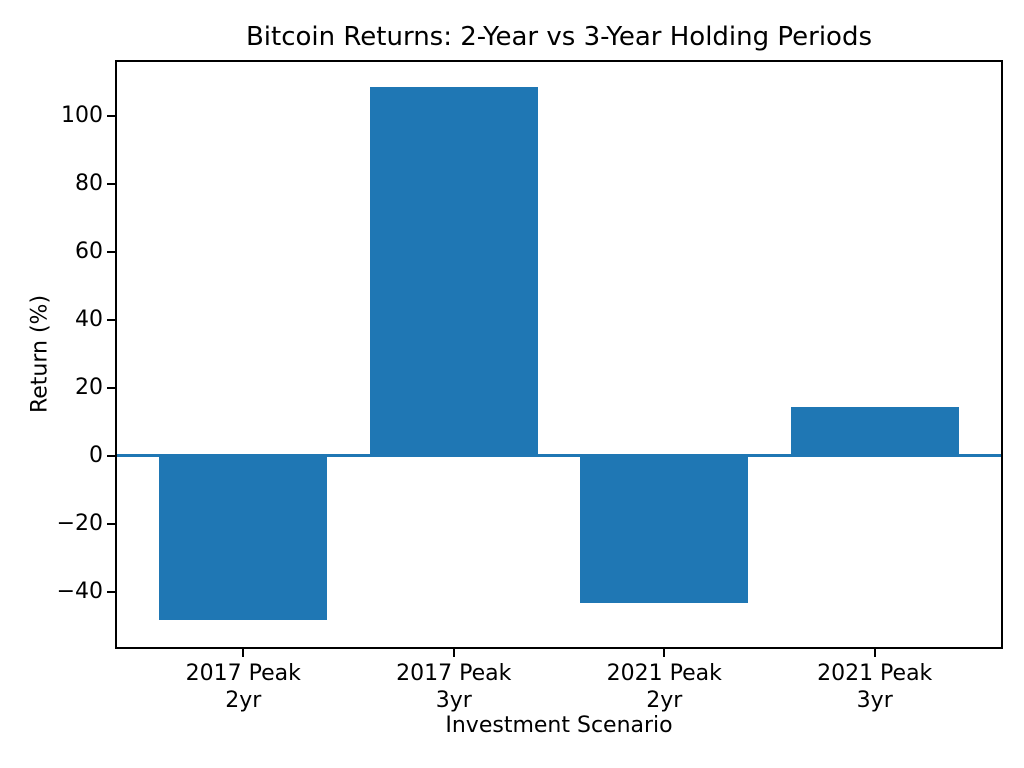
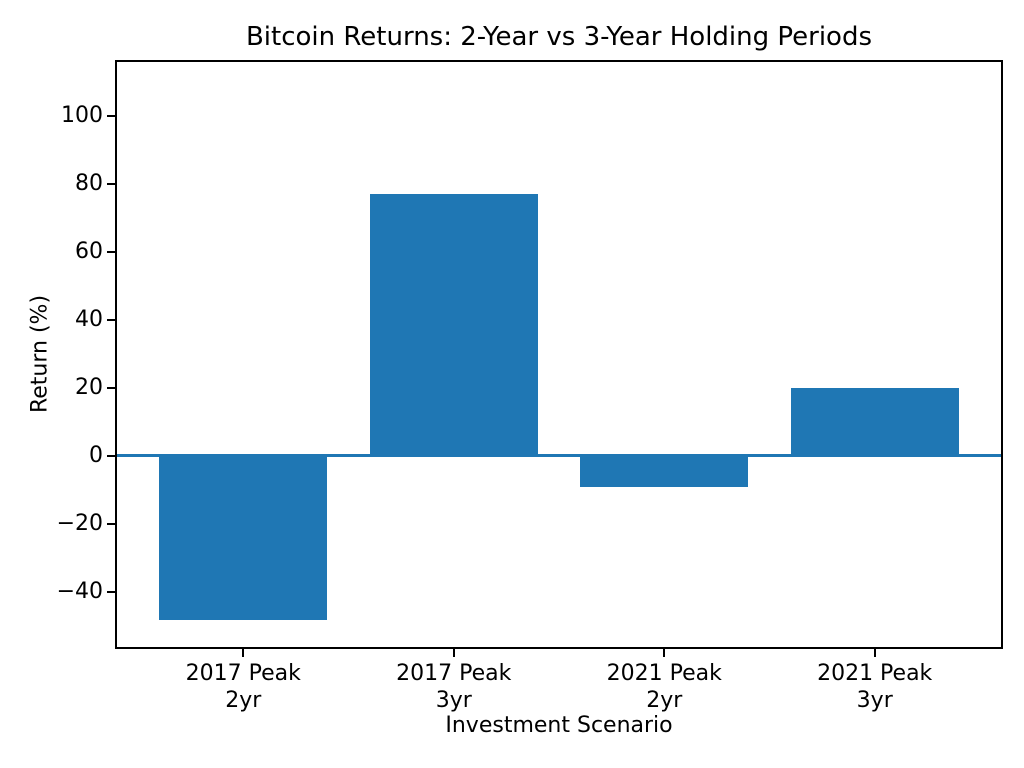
2017 Peak 3yr: 109 -> 77
2021 Peak 2yr: -43 -> -9
2021 Peak 3yr: 14 -> 20
